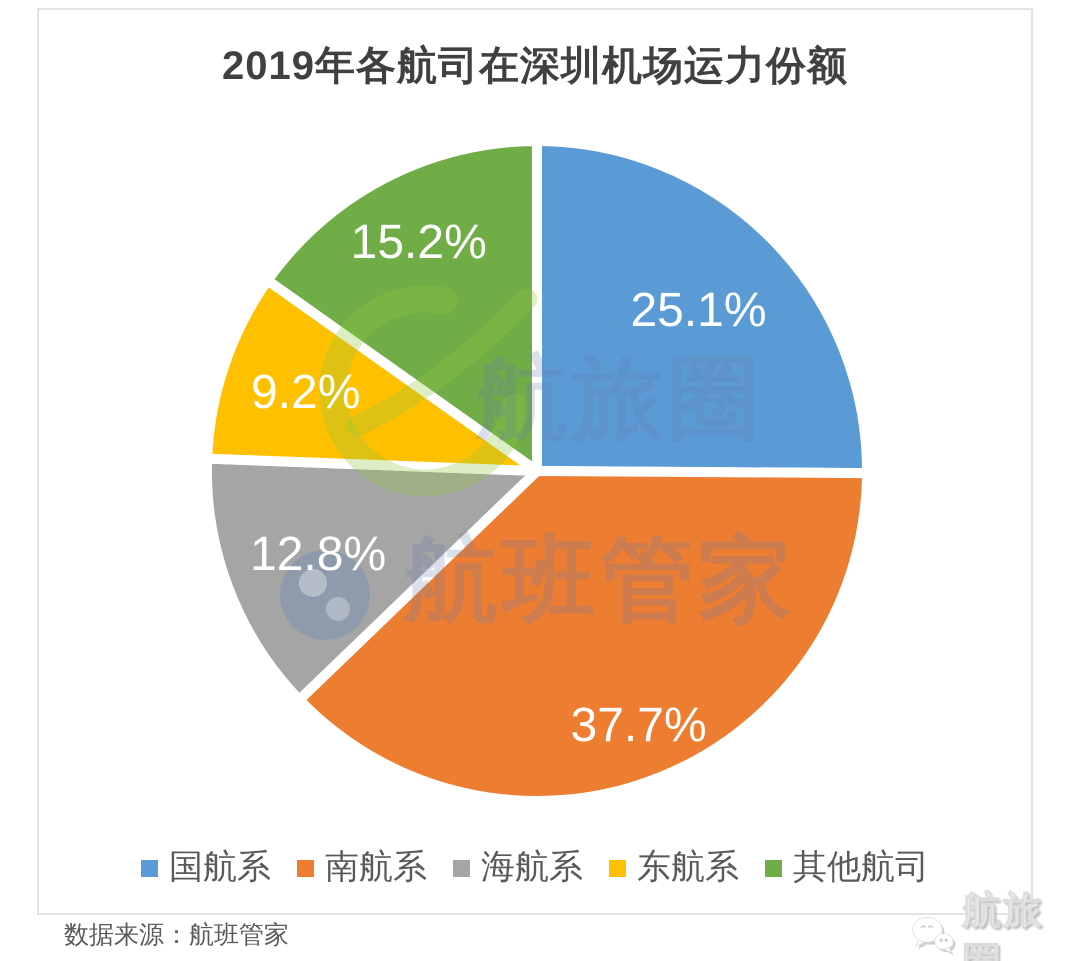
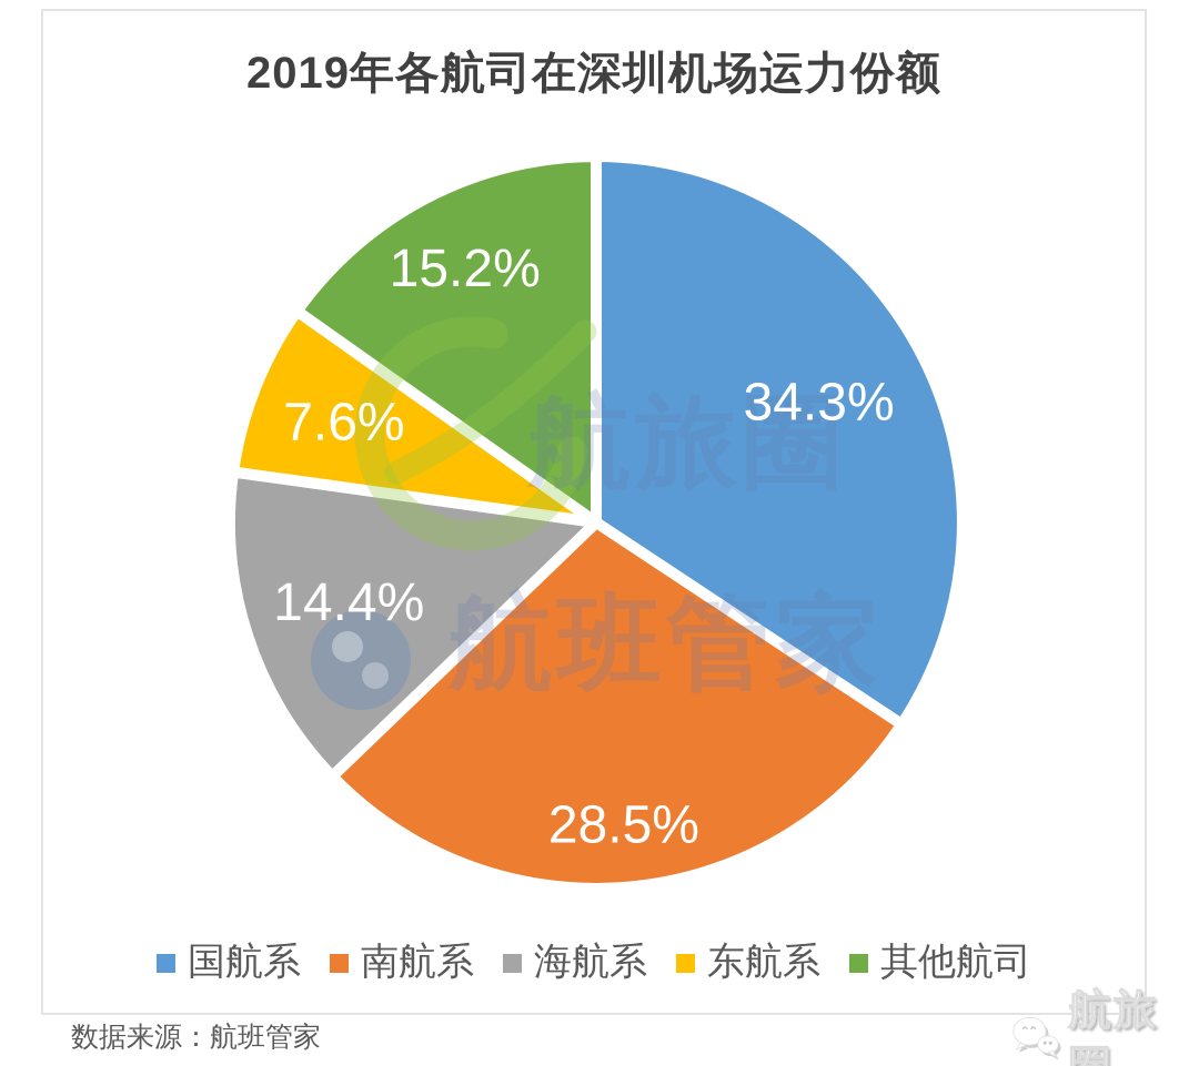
国航系: 25.1% -> 34.3%
南航系: 37.7% -> 28.5%
海航系: 12.8% -> 14.4%
东航系: 9.2% -> 7.6%
